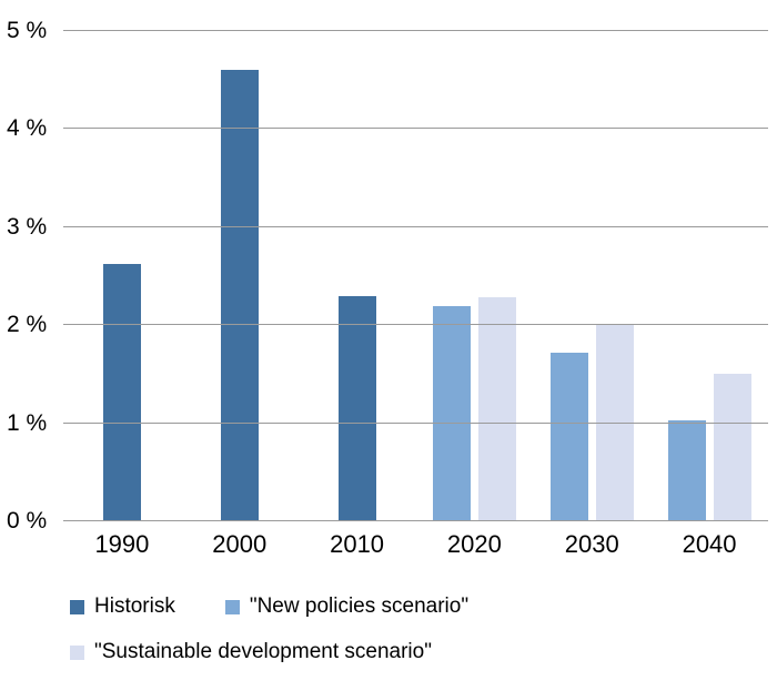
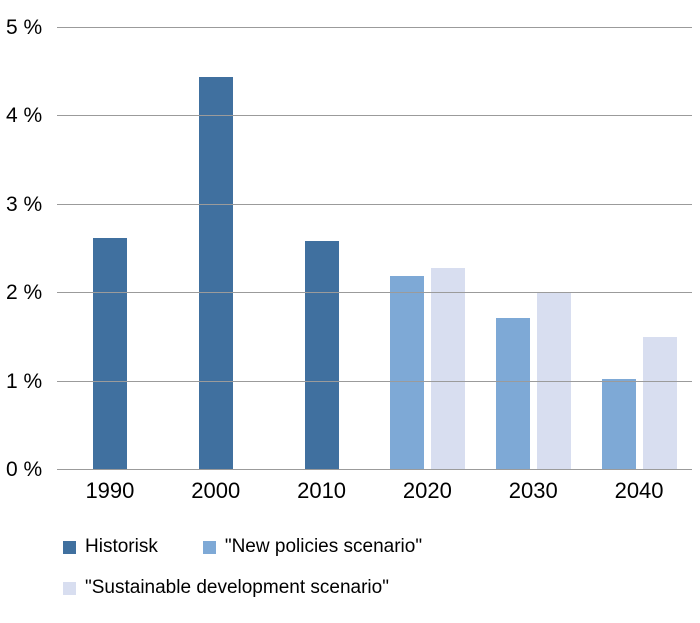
Historisk/2000: 4.6% -> 4.5%
Historisk/2010: 2.3% -> 2.6%
